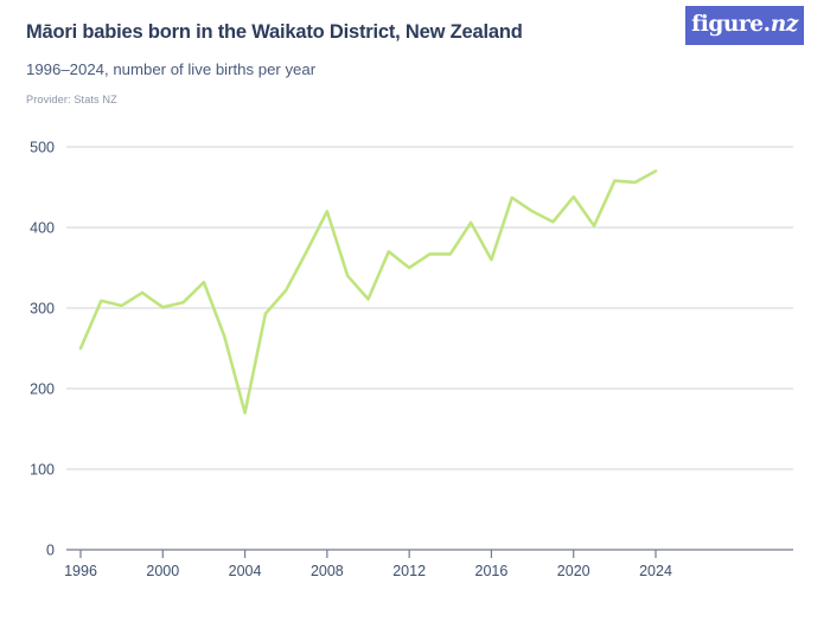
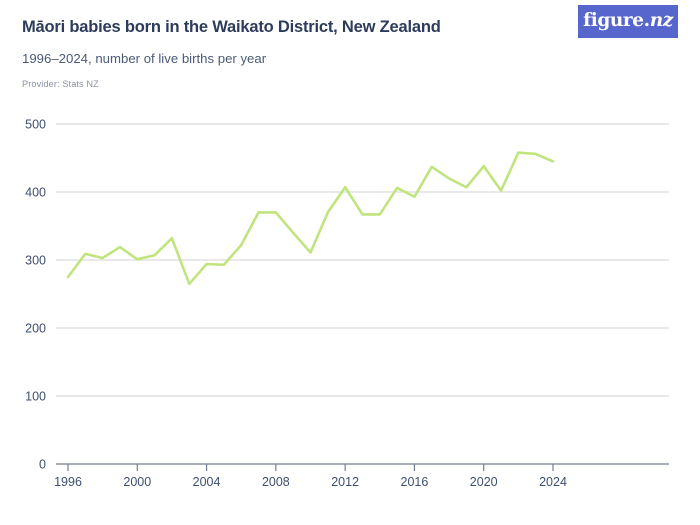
1996: 250 -> 280
2004: 170 -> 290
2008: 420 -> 370
2012: 350 -> 410
2016: 360 -> 390
2024: 470 -> 440
